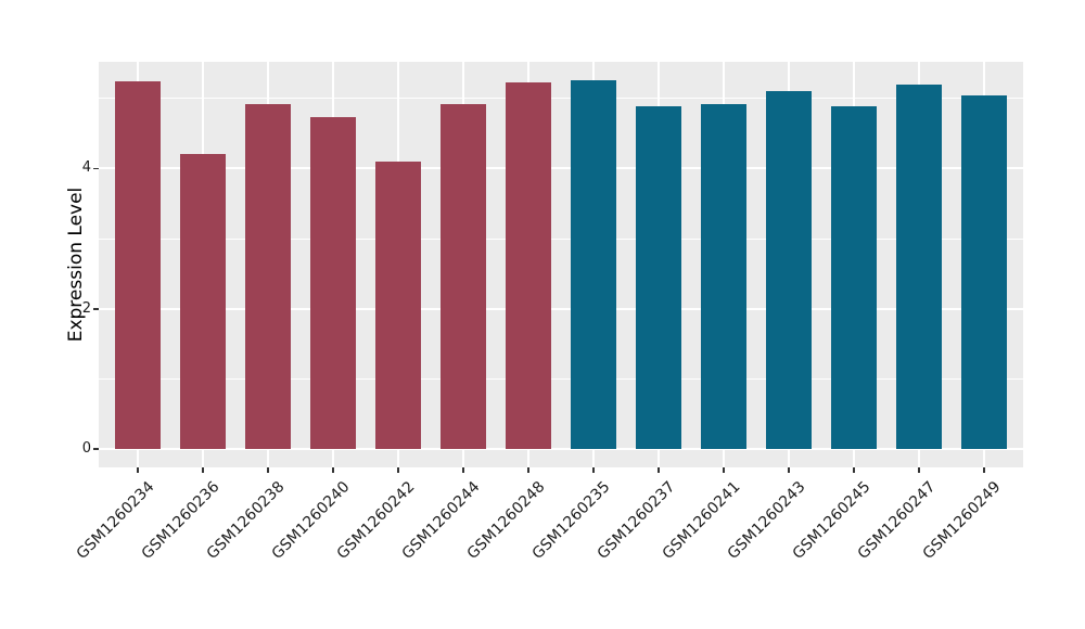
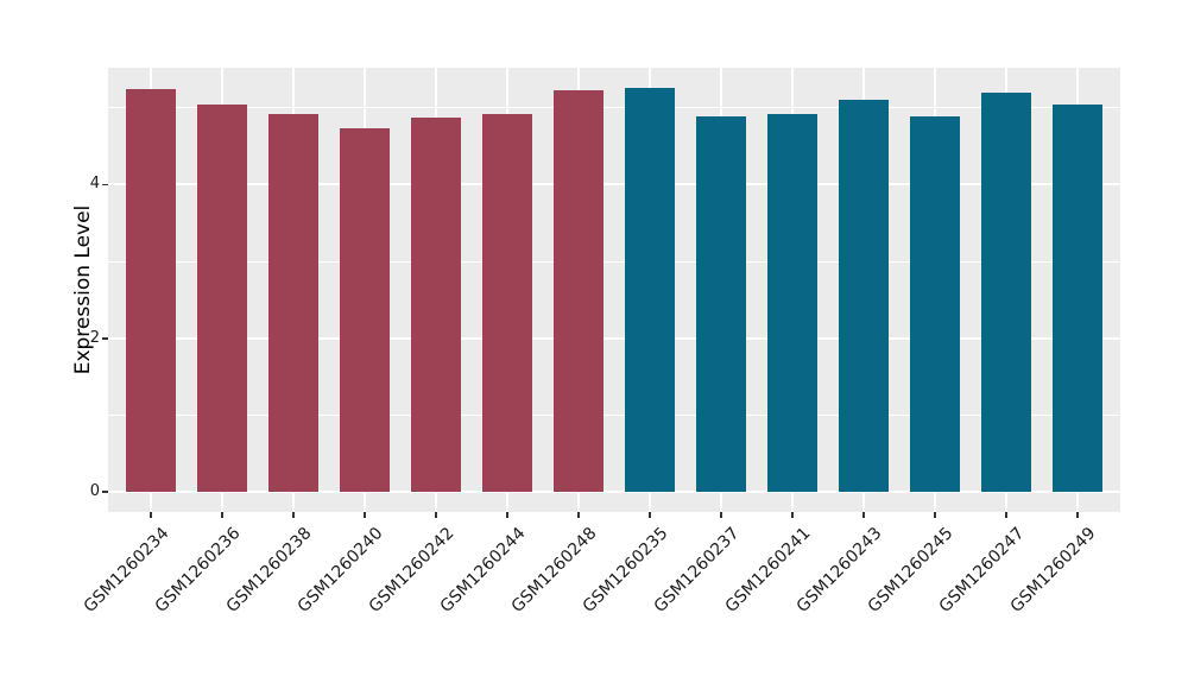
GSM1260236: 4.2 -> 5.0
GSM1260242: 4.1 -> 4.9
